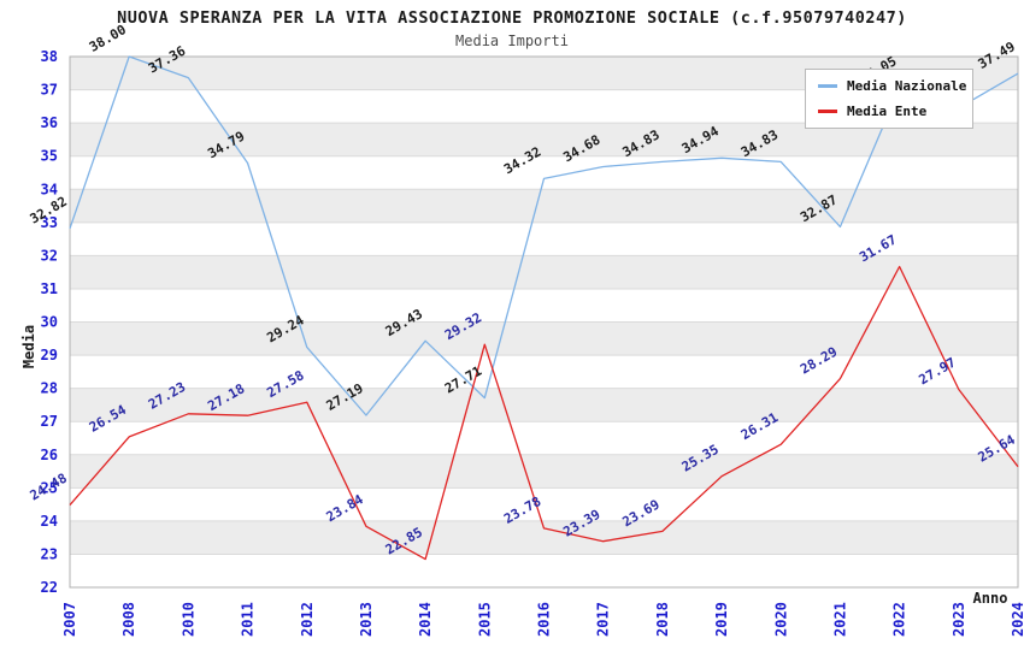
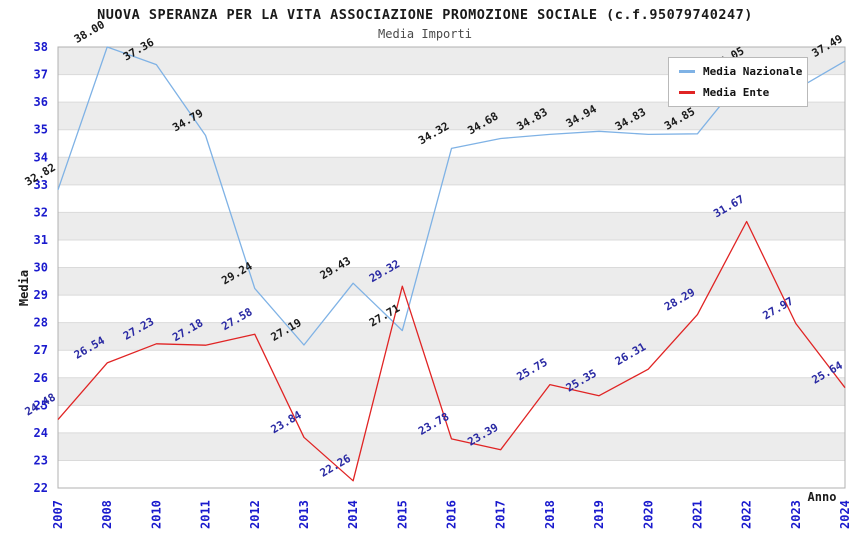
Media Ente/2014: 22.85 -> 22.26
Media Ente/2018: 23.69 -> 25.75
Media Nazionale/2021: 32.87 -> 34.85
